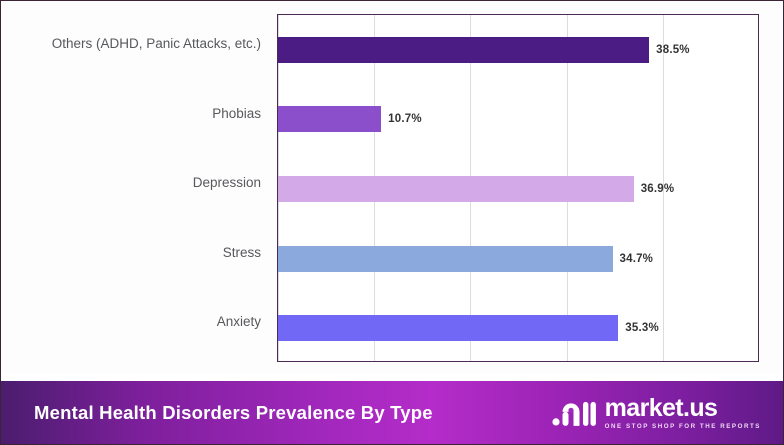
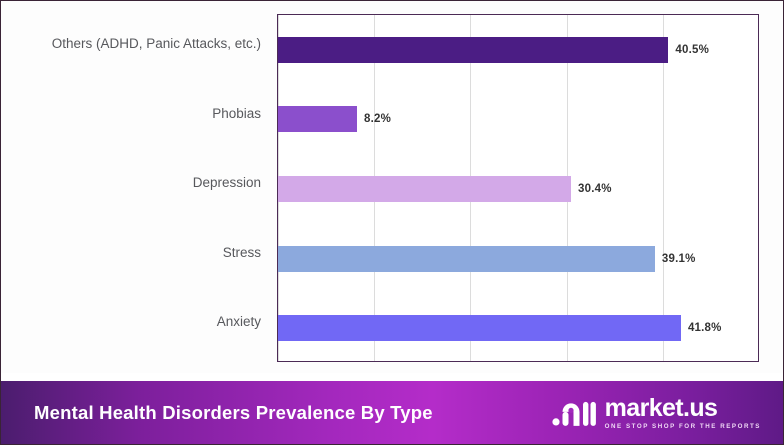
Others (ADHD, Panic Attacks, etc.): 38.5% -> 40.5%
Phobias: 10.7% -> 8.2%
Depression: 36.9% -> 30.4%
Stress: 34.7% -> 39.1%
Anxiety: 35.3% -> 41.8%
